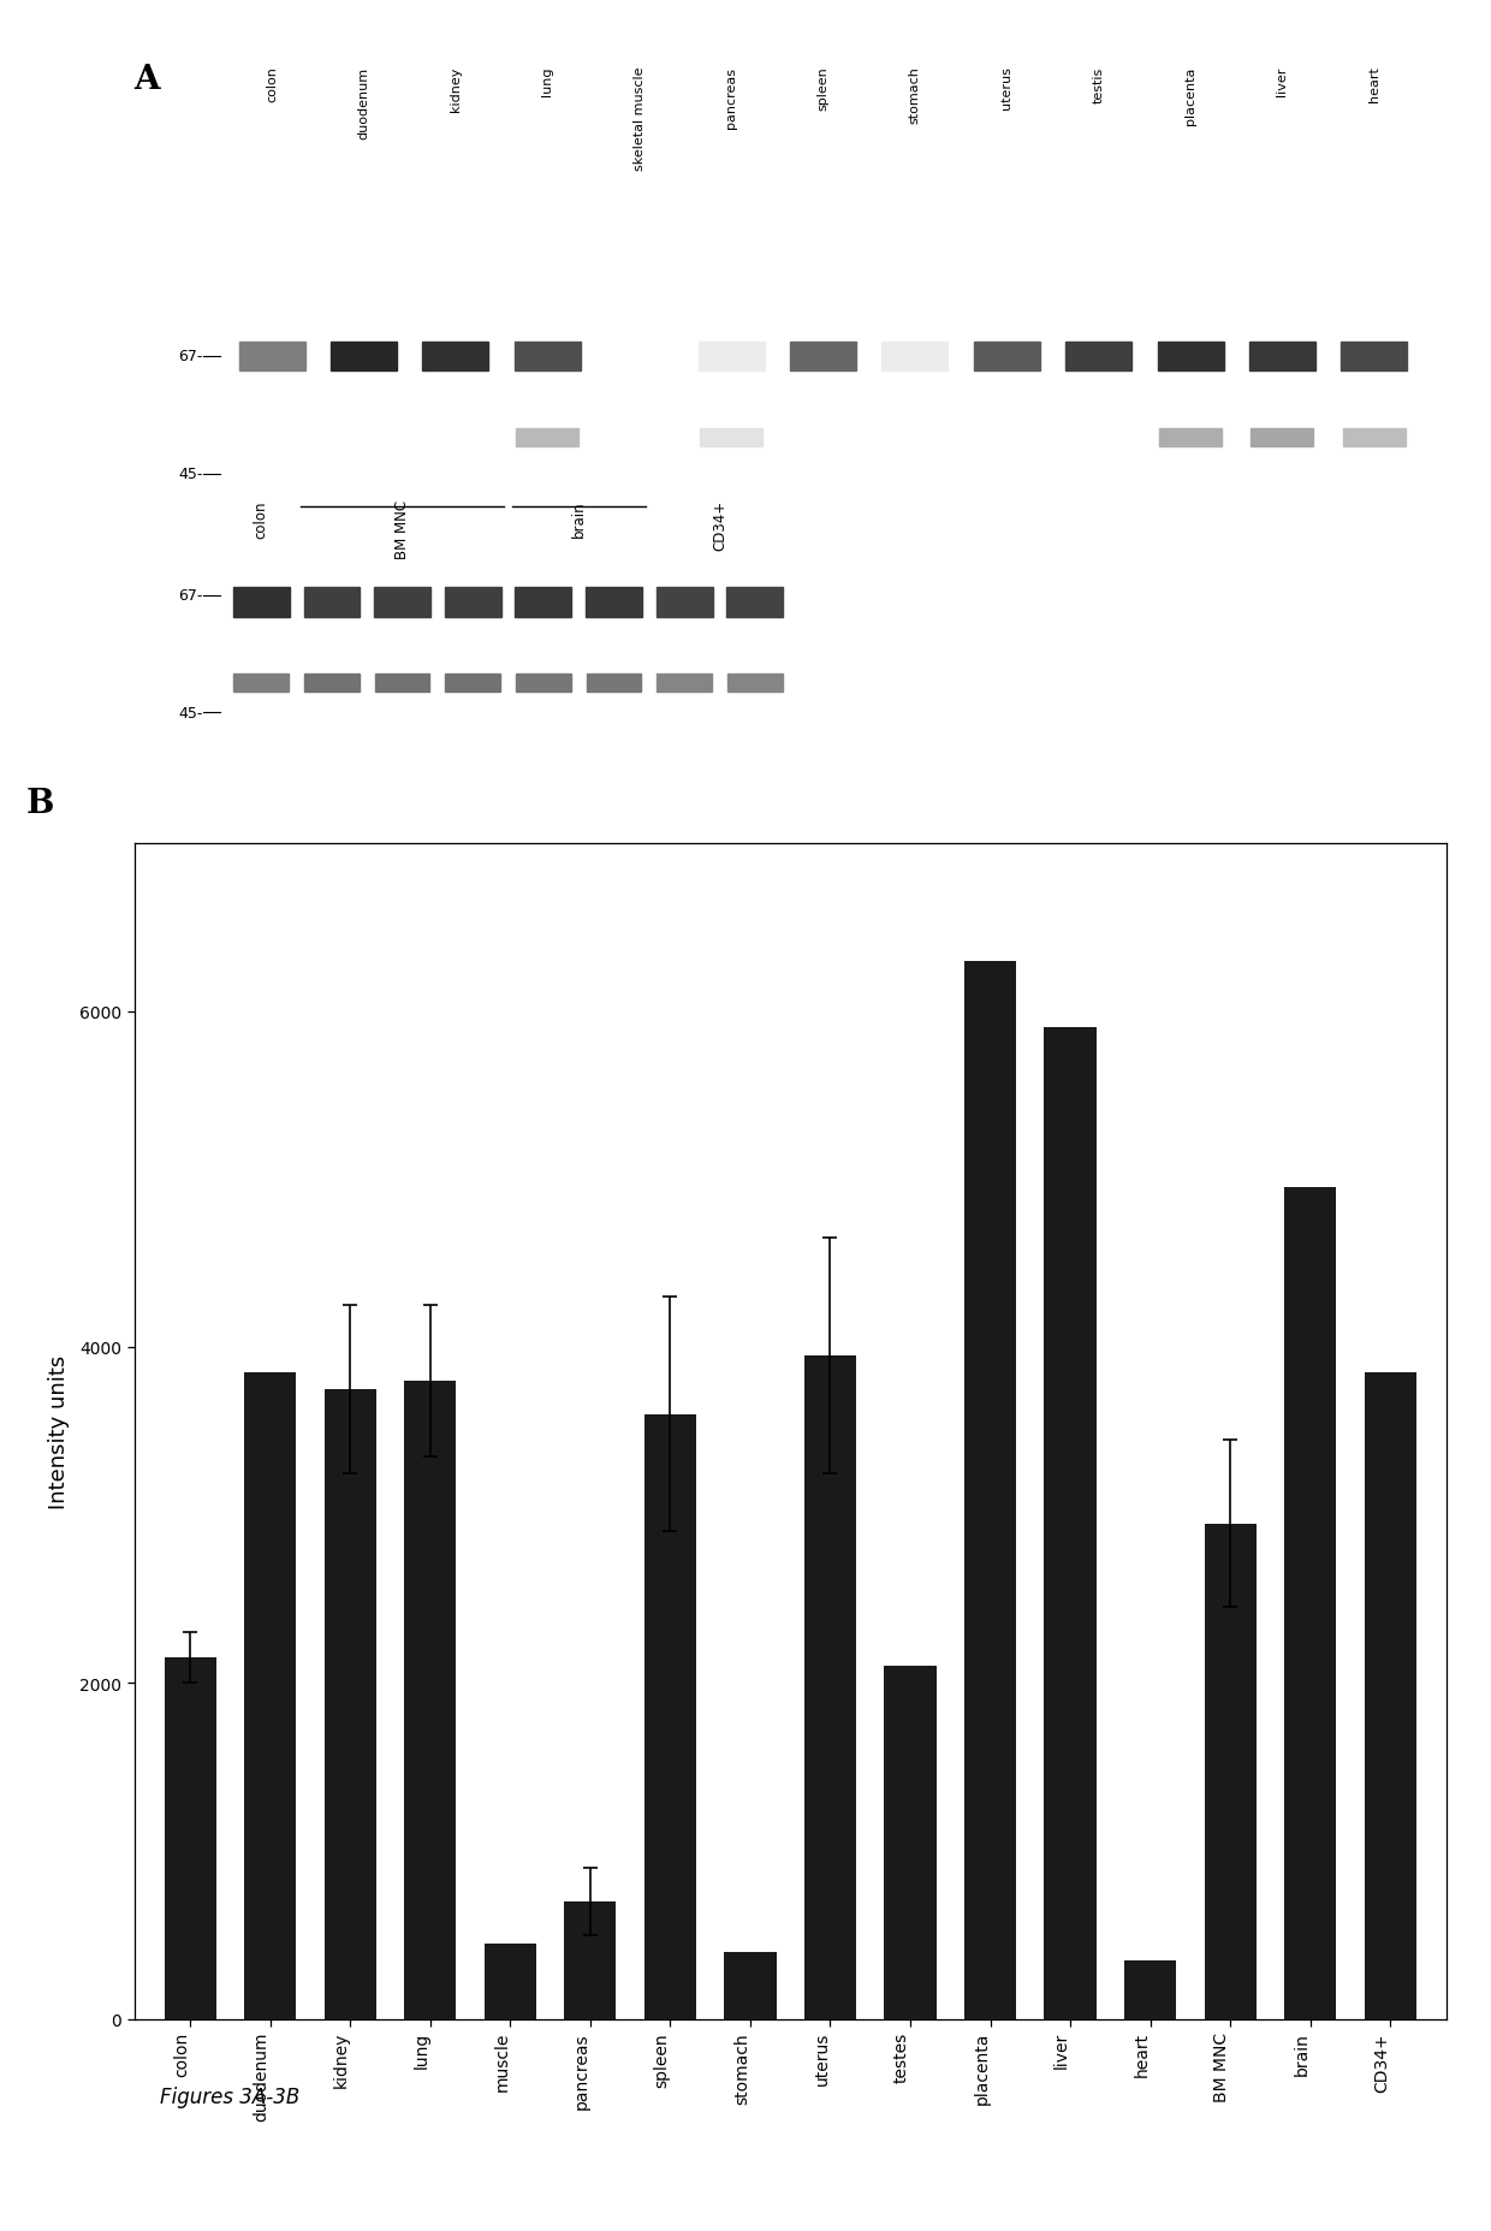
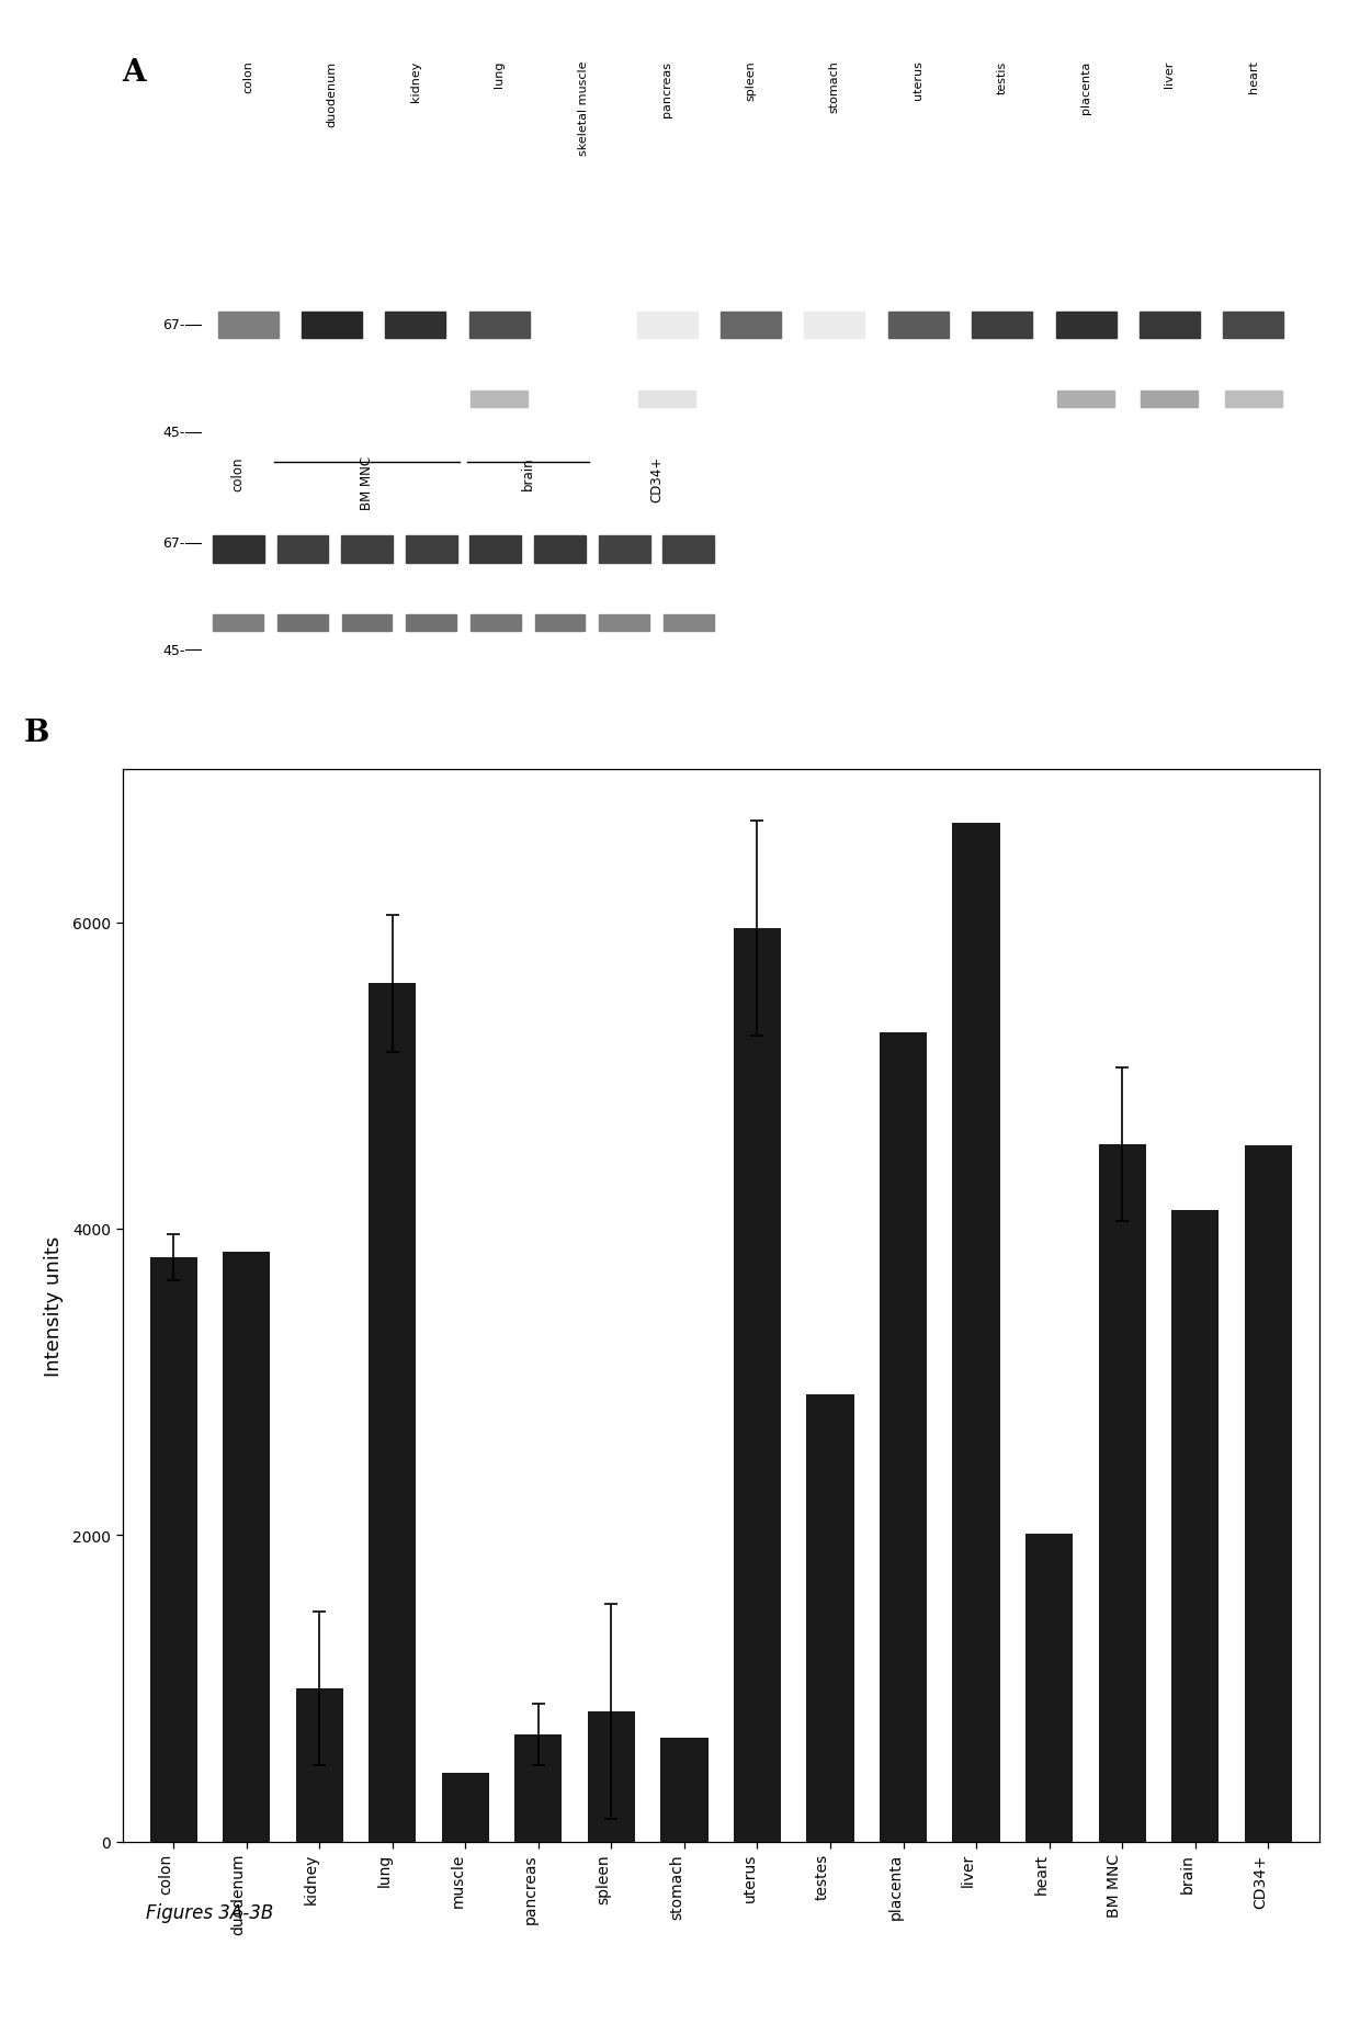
colon: 2150 -> 3810
kidney: 3750 -> 1000
lung: 3800 -> 5600
spleen: 3600 -> 850
stomach: 400 -> 680
uterus: 3950 -> 5960
testes: 2100 -> 2920
placenta: 6300 -> 5280
liver: 5900 -> 6650
heart: 350 -> 2010
BM MNC: 2950 -> 4550
brain: 4950 -> 4120
CD34+: 3850 -> 4540
